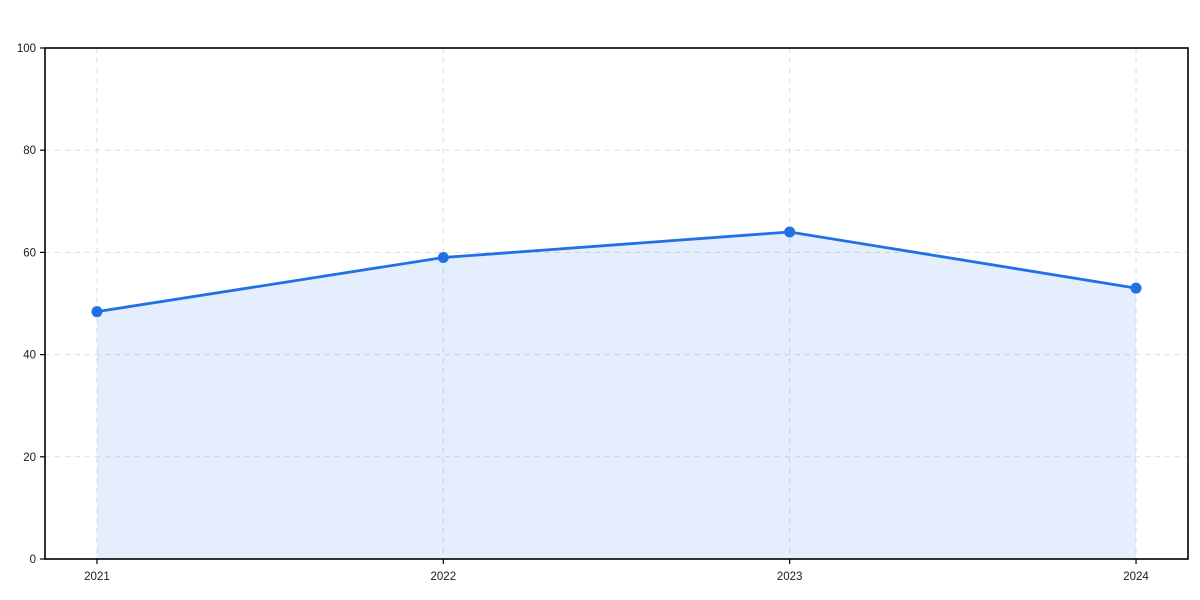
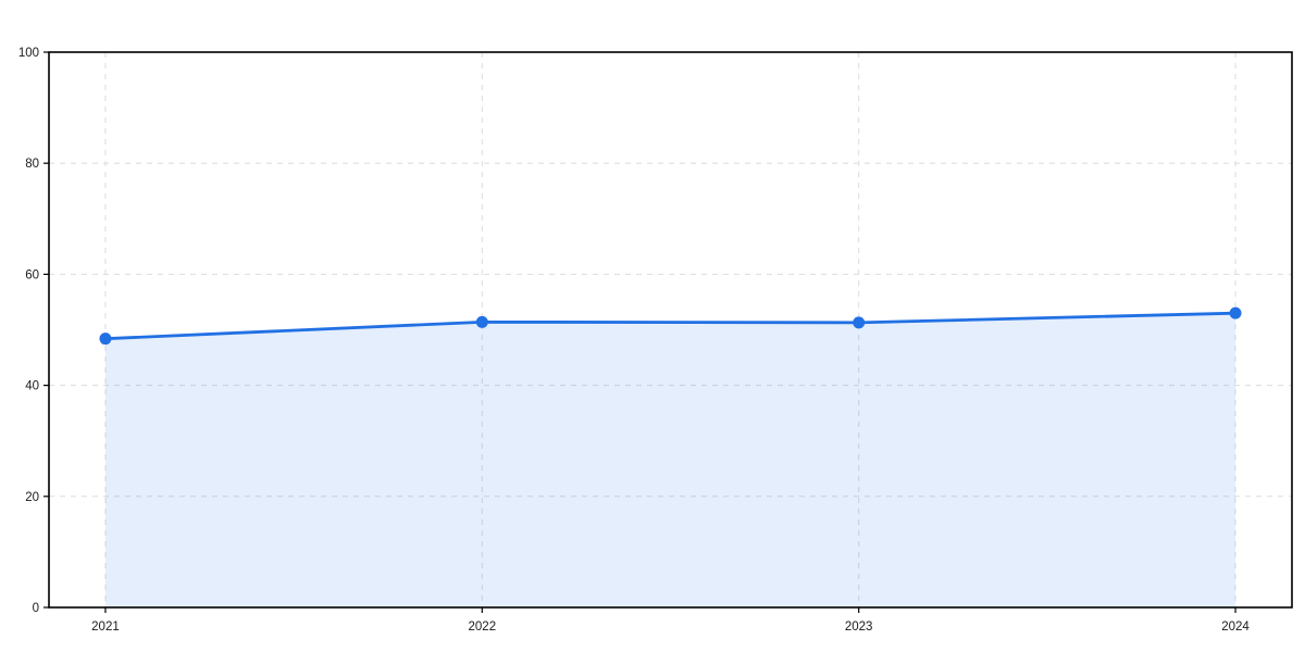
2022: 59 -> 51
2023: 64 -> 51
